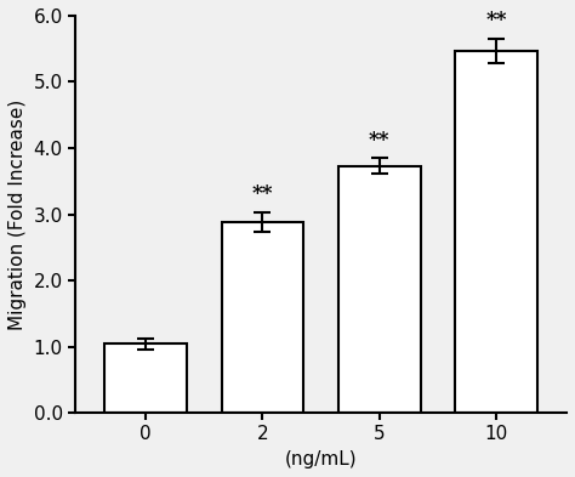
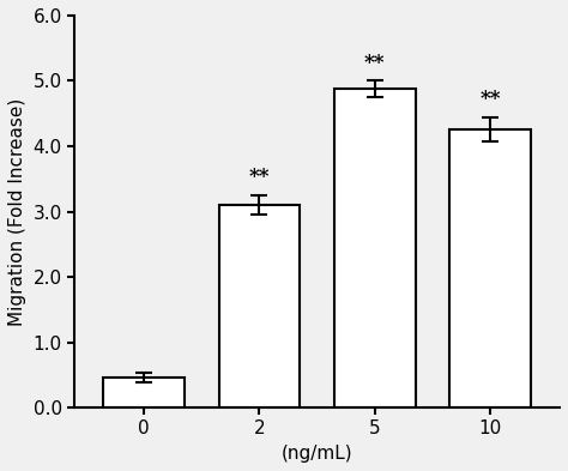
0: 1.04 -> 0.46
2: 2.88 -> 3.10
5: 3.73 -> 4.88
10: 5.47 -> 4.26
